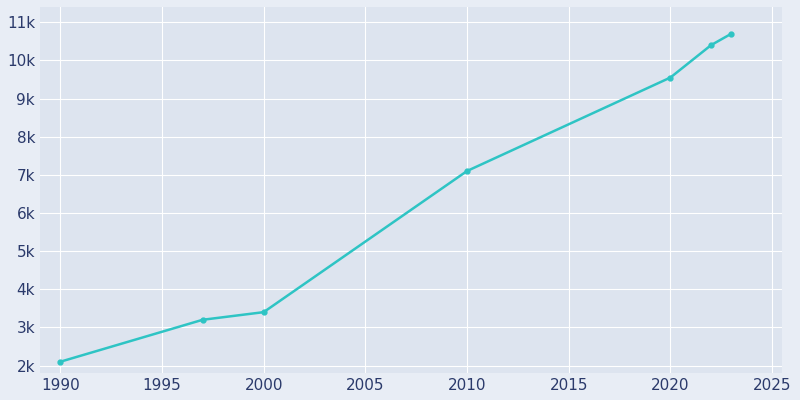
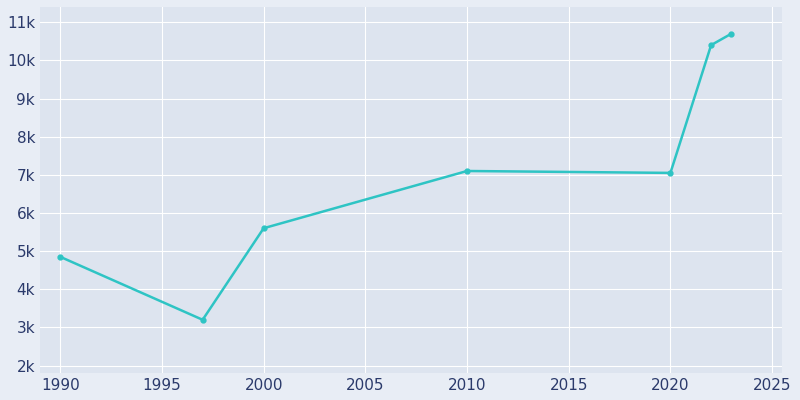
1990: 2.10k -> 4.85k
2000: 3.40k -> 5.60k
2020: 9.55k -> 7.05k
